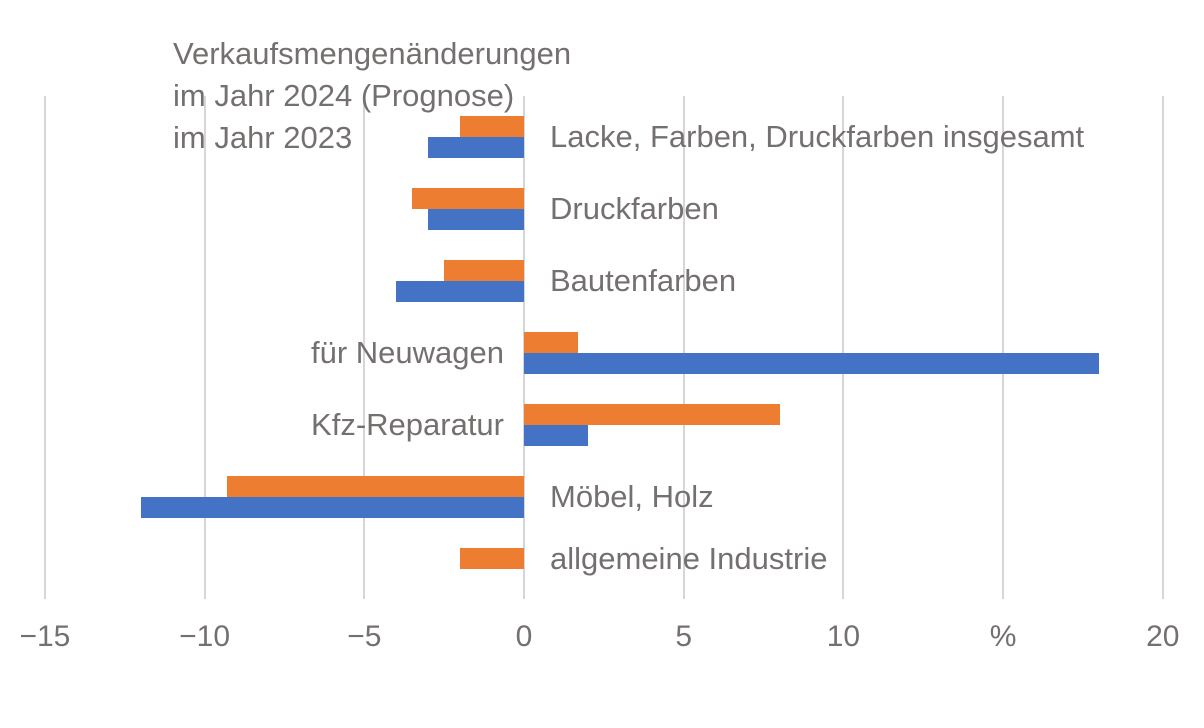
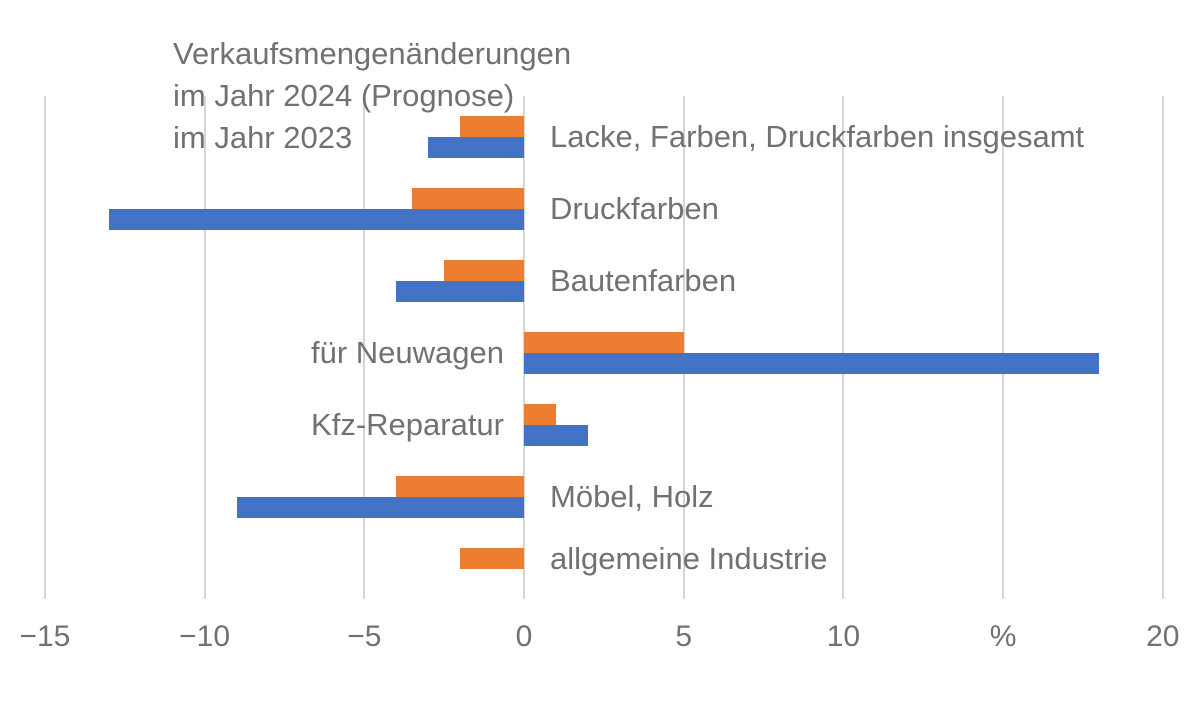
im Jahr 2023/Druckfarben: -3 -> -13
im Jahr 2024 (Prognose)/für Neuwagen: 1.7 -> 5.0
im Jahr 2024 (Prognose)/Kfz-Reparatur: 8.0 -> 1.0
im Jahr 2024 (Prognose)/Möbel, Holz: -9.3 -> -4.0
im Jahr 2023/Möbel, Holz: -12 -> -9
